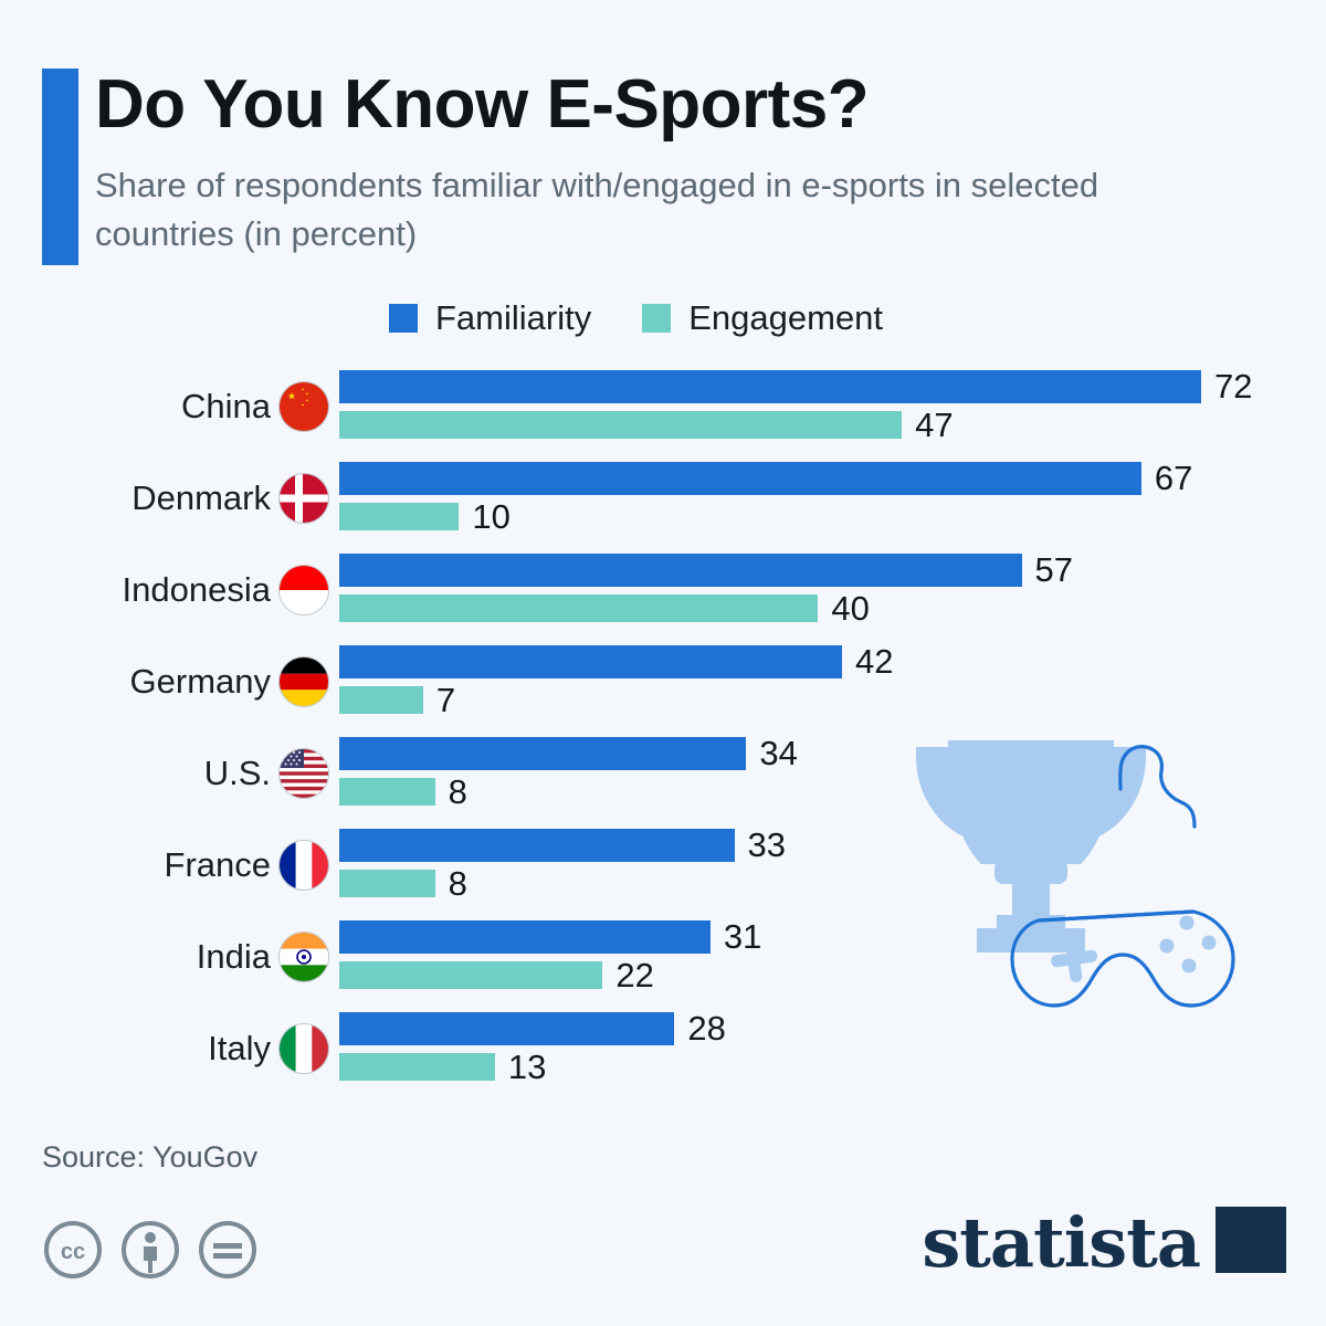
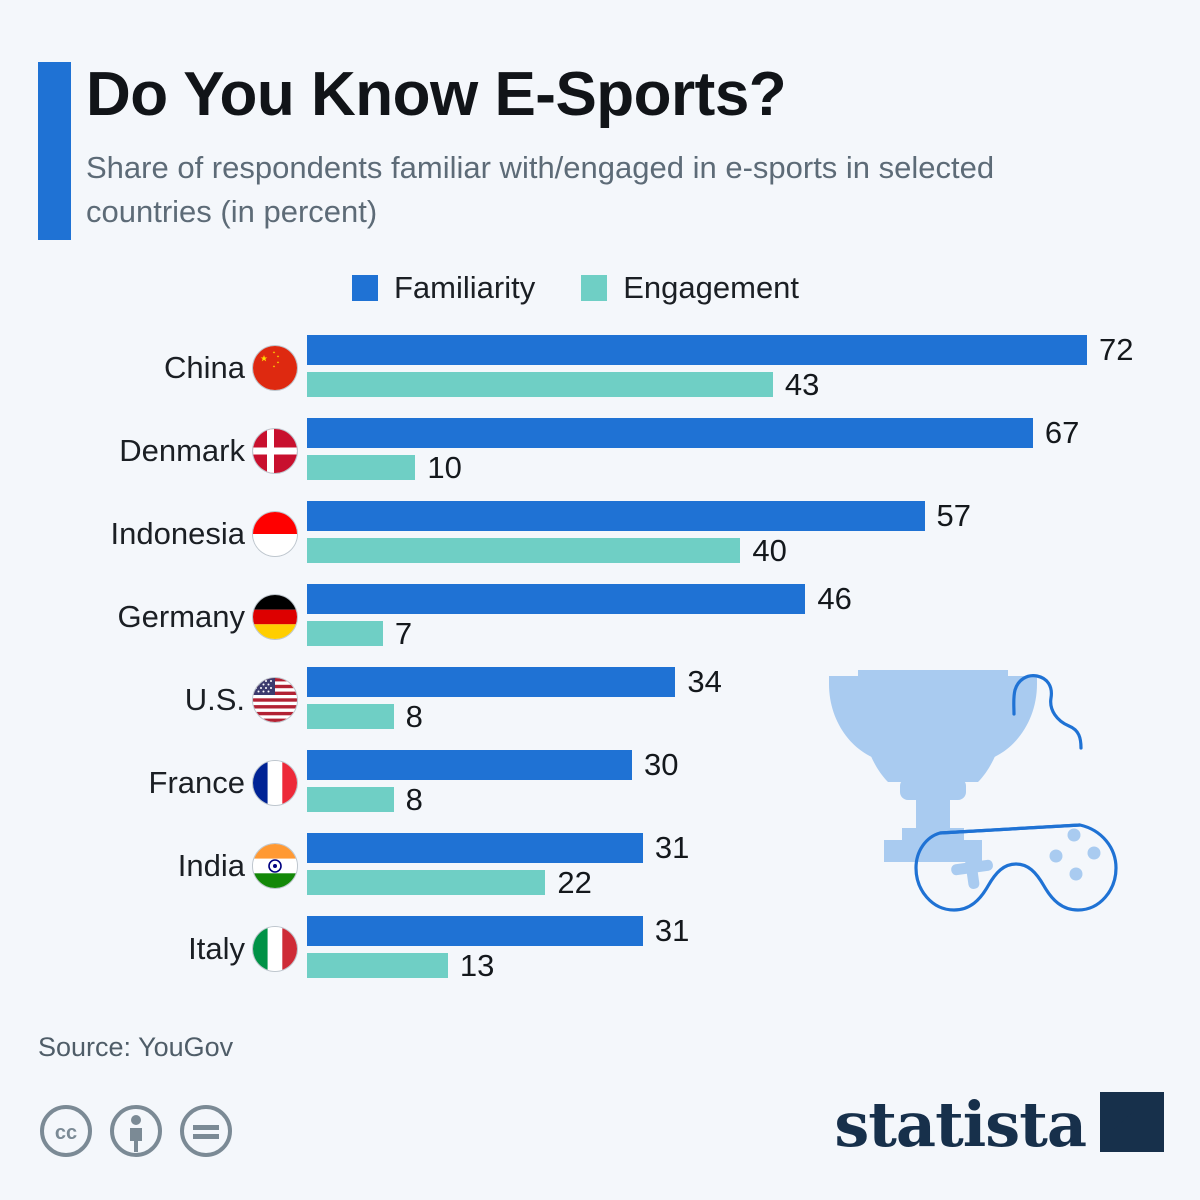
Engagement/China: 47 -> 43
Familiarity/Germany: 42 -> 46
Familiarity/France: 33 -> 30
Familiarity/Italy: 28 -> 31
